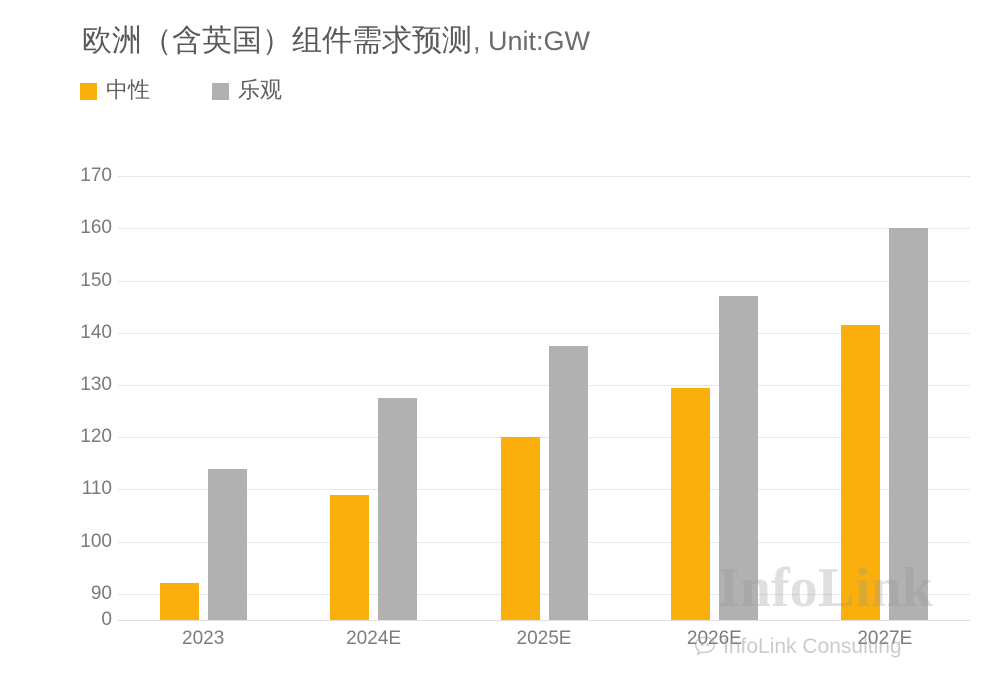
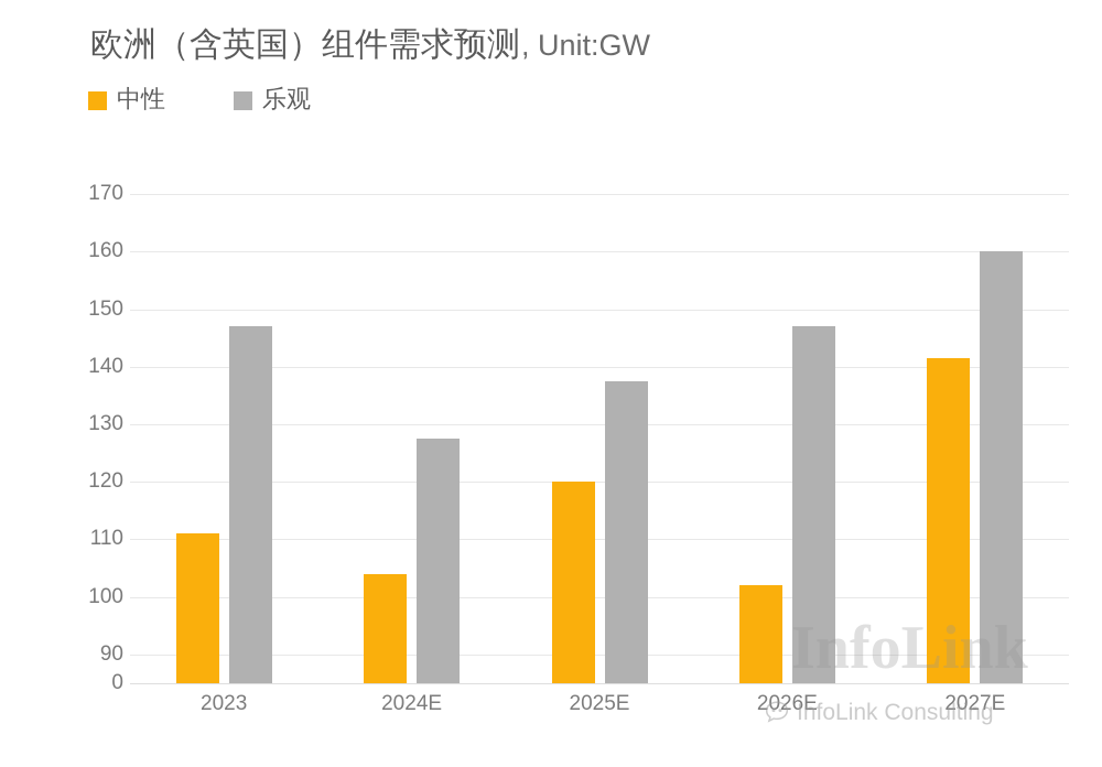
中性/2023: 92 -> 111
乐观/2023: 114 -> 147
中性/2024E: 109 -> 104
中性/2026E: 130 -> 102
